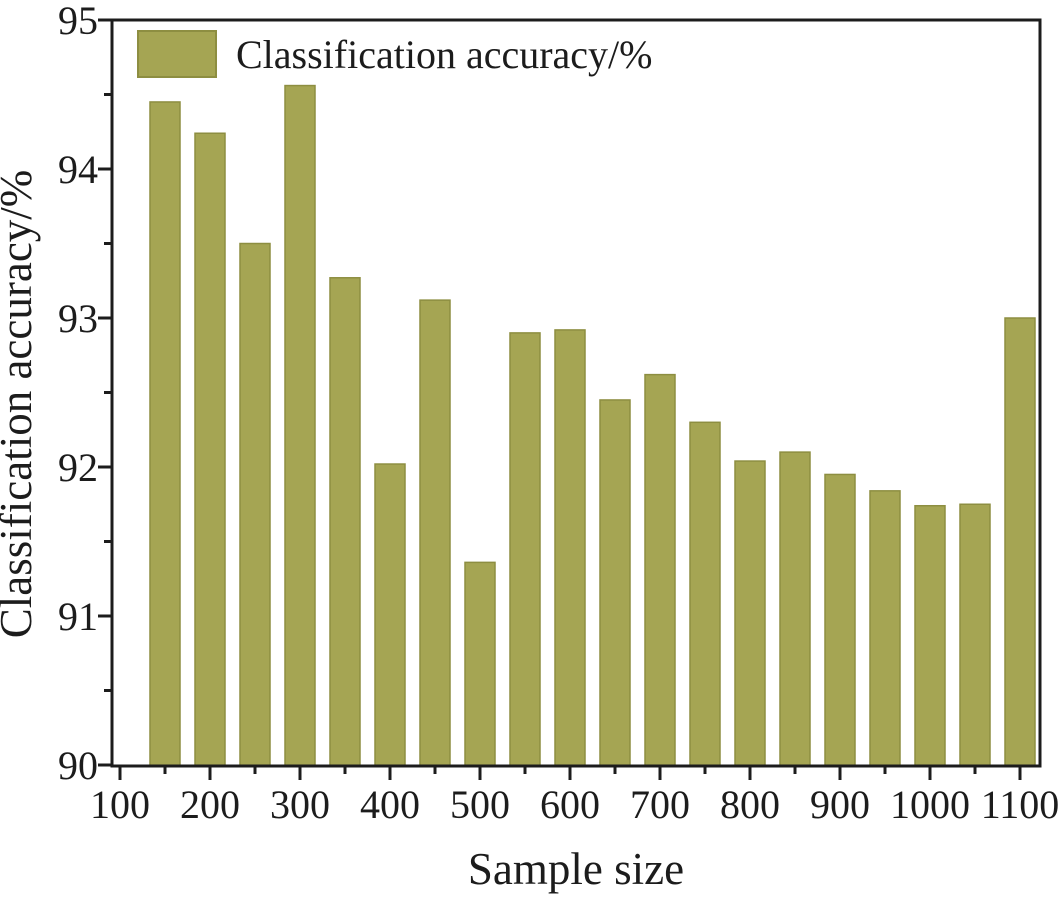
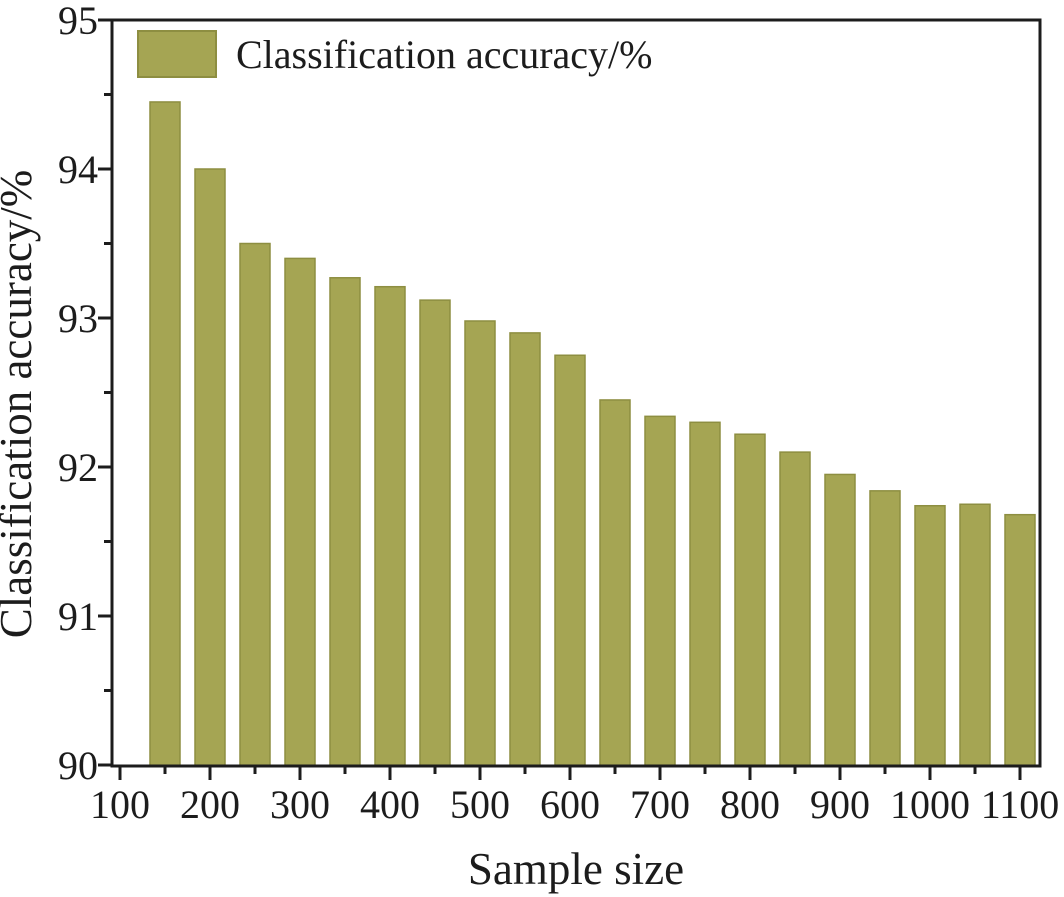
200: 94.24 -> 94.00
300: 94.56 -> 93.40
400: 92.02 -> 93.21
500: 91.36 -> 92.98
600: 92.92 -> 92.75
700: 92.62 -> 92.34
800: 92.04 -> 92.22
1100: 93.00 -> 91.68
